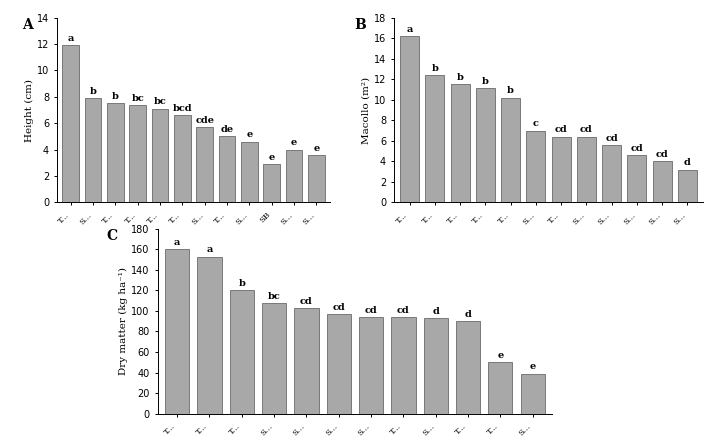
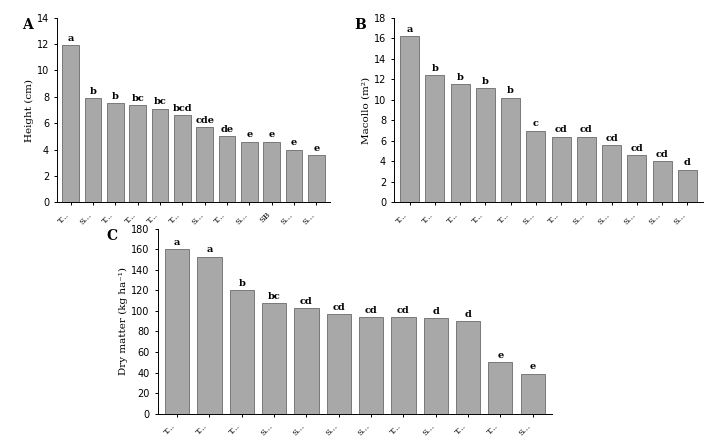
SB: 2.9 -> 4.6
